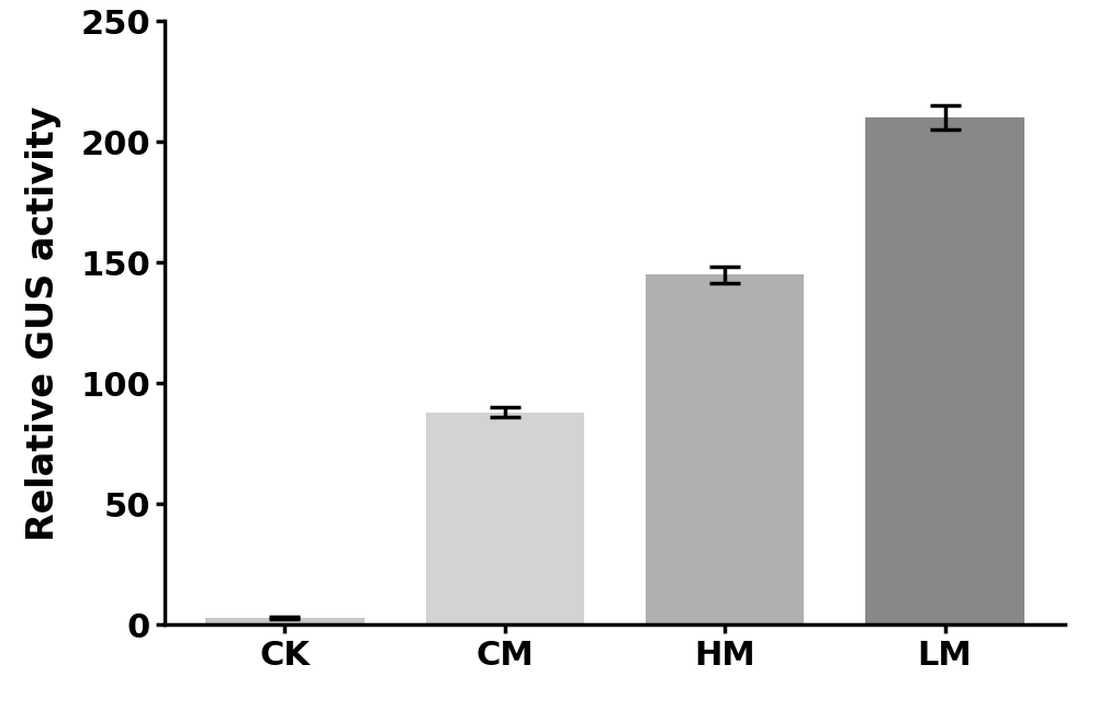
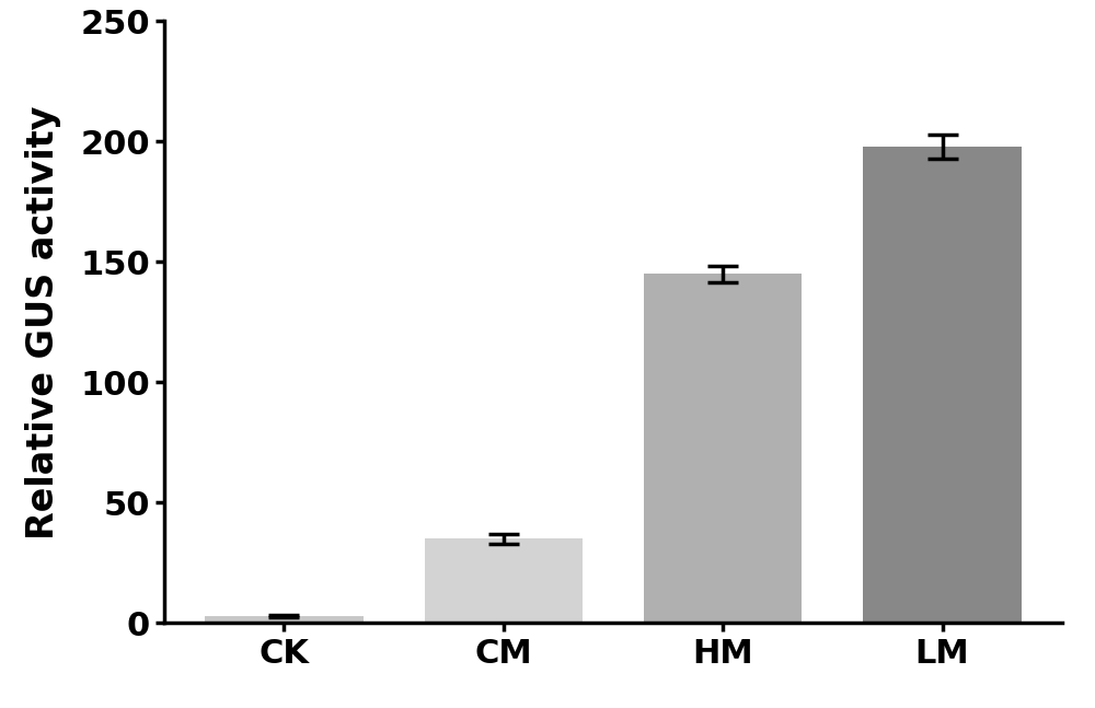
CM: 88 -> 35
LM: 210 -> 198
